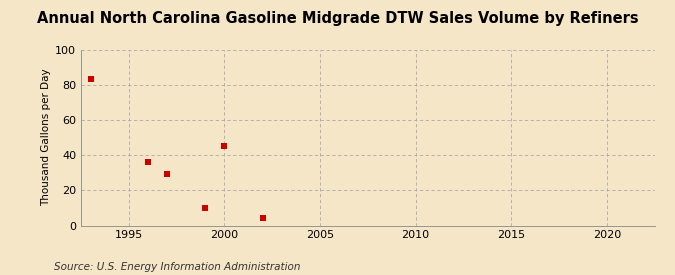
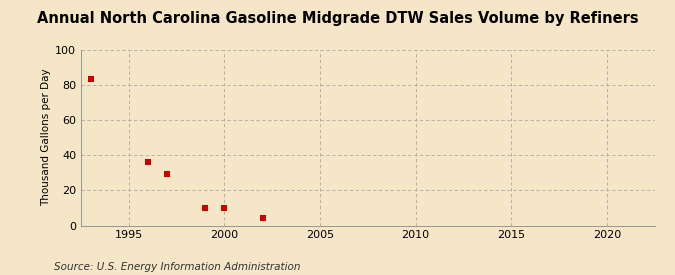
2000: 45 -> 10
